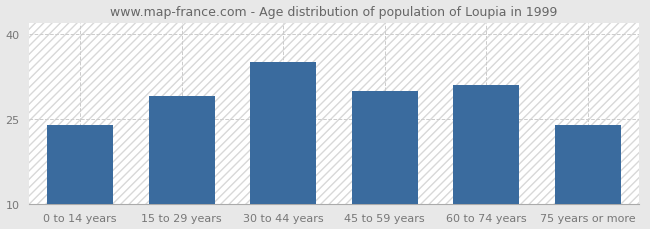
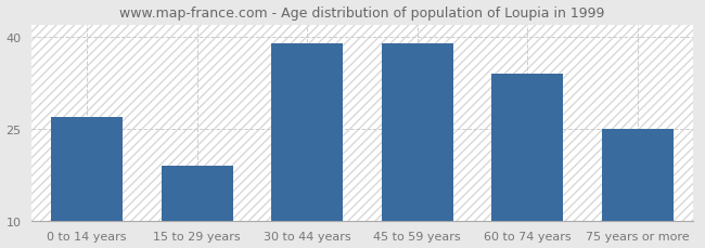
0 to 14 years: 24 -> 27
15 to 29 years: 29 -> 19
30 to 44 years: 35 -> 39
45 to 59 years: 30 -> 39
60 to 74 years: 31 -> 34
75 years or more: 24 -> 25
